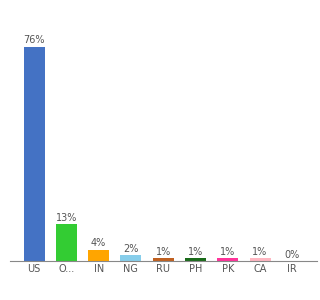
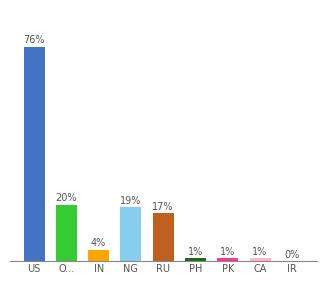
O...: 13% -> 20%
NG: 2% -> 19%
RU: 1% -> 17%
